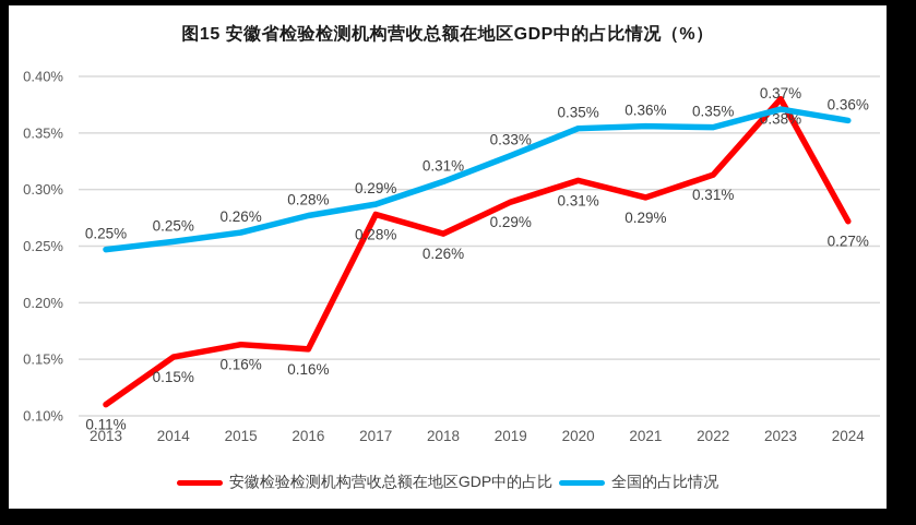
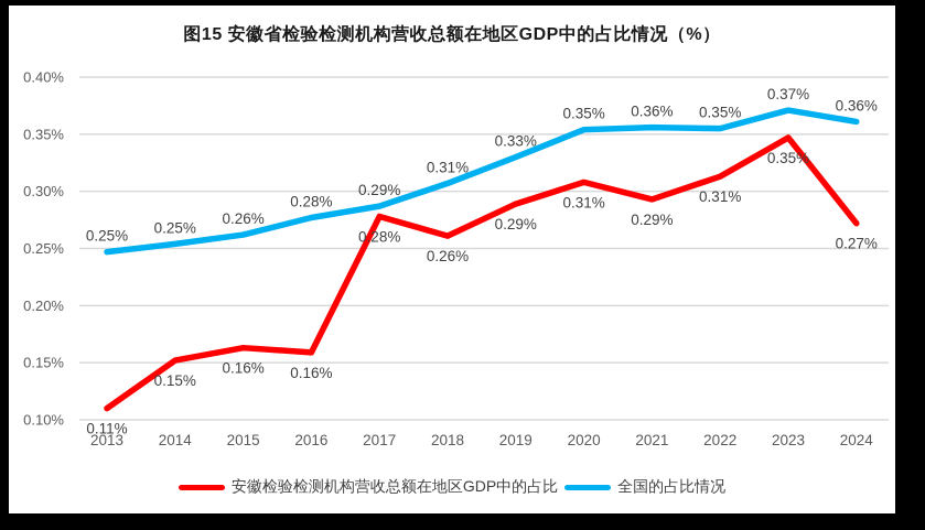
安徽检验检测机构营收总额在地区GDP中的占比/2023: 0.38% -> 0.35%
